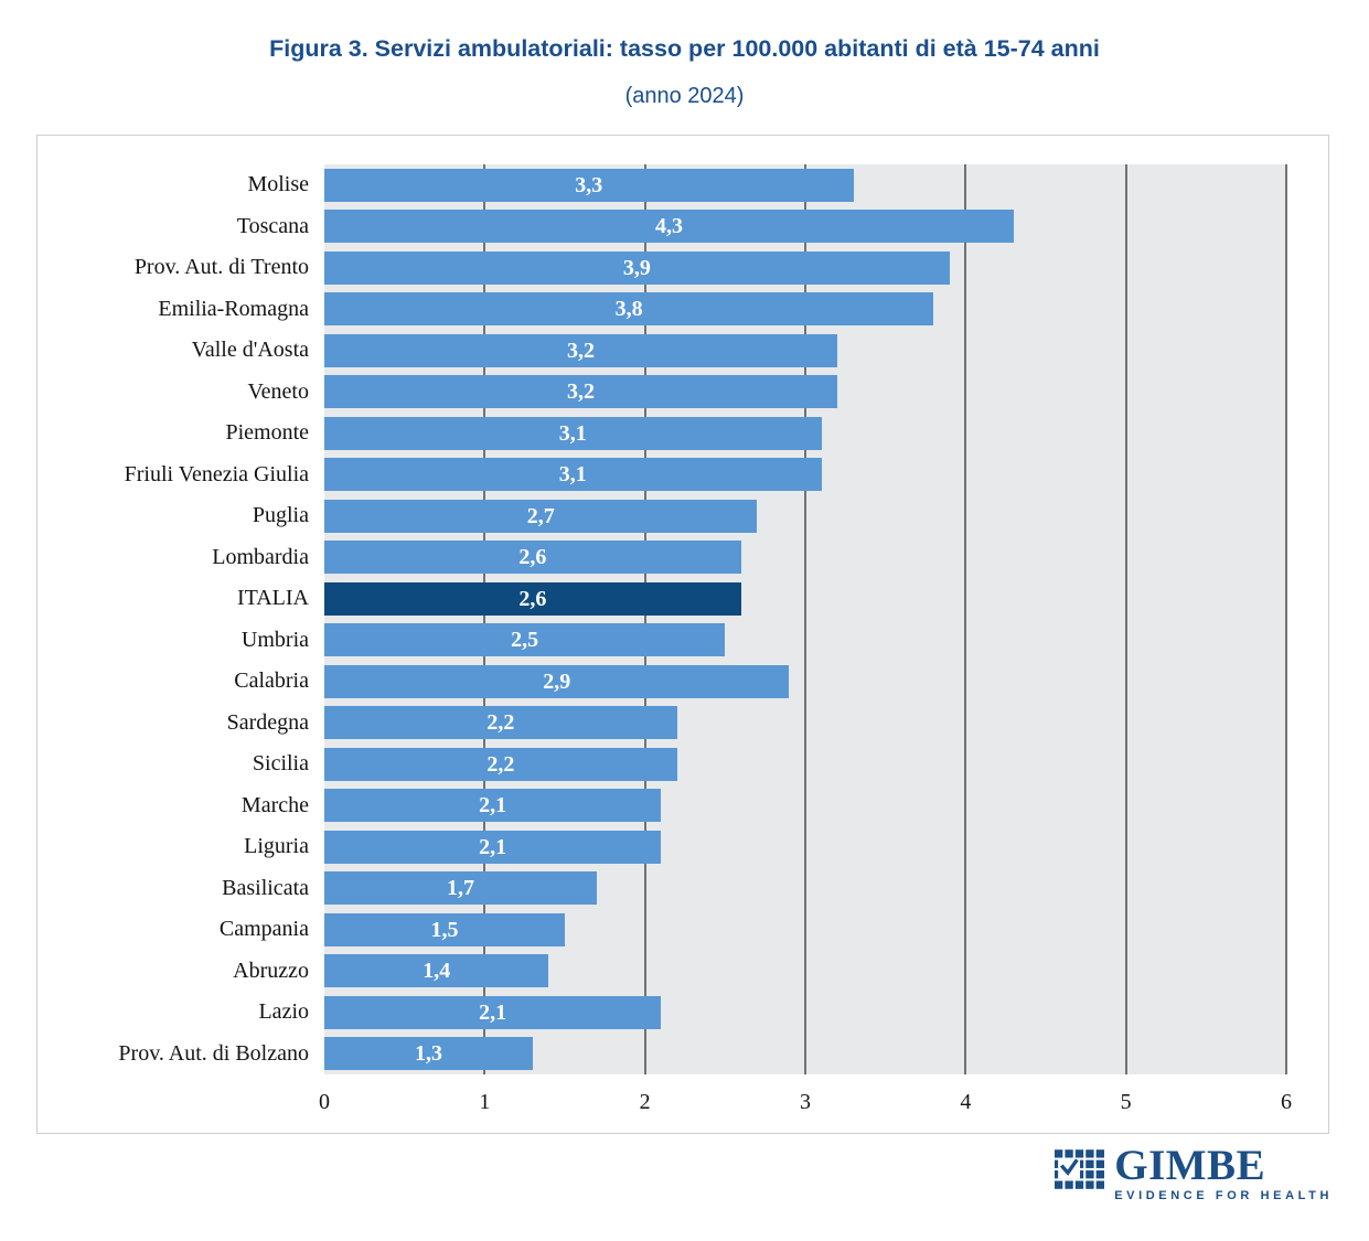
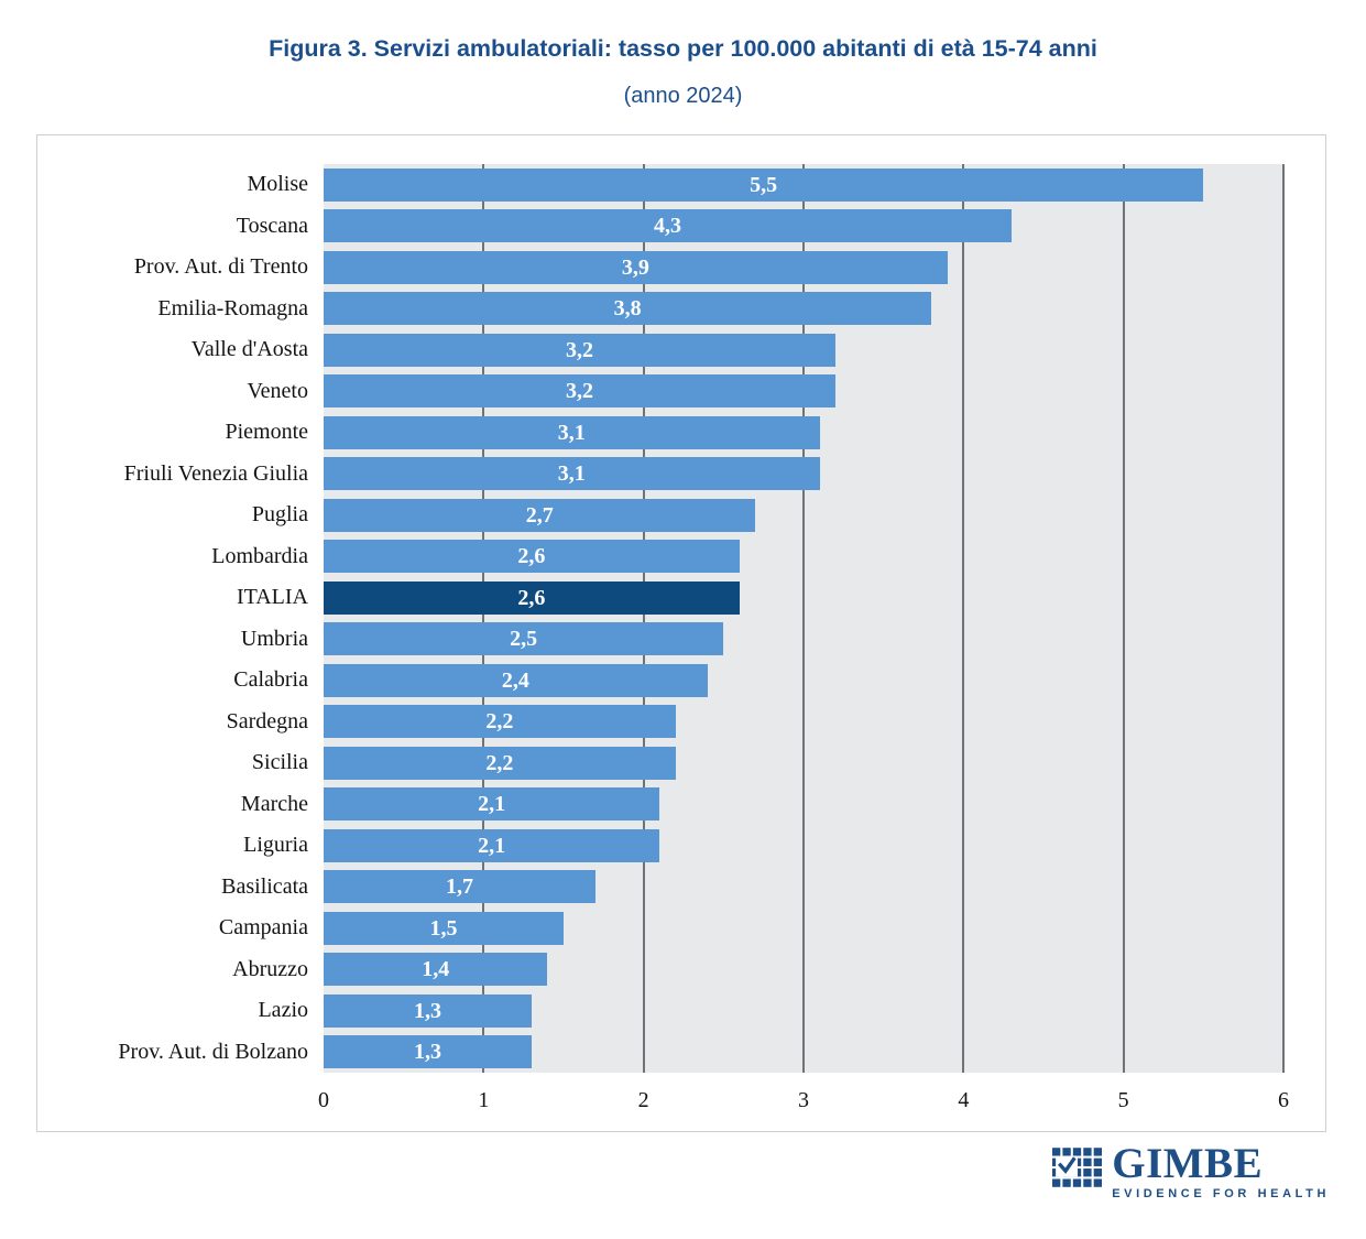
Molise: 3,3 -> 5,5
Calabria: 2,9 -> 2,4
Lazio: 2,1 -> 1,3
